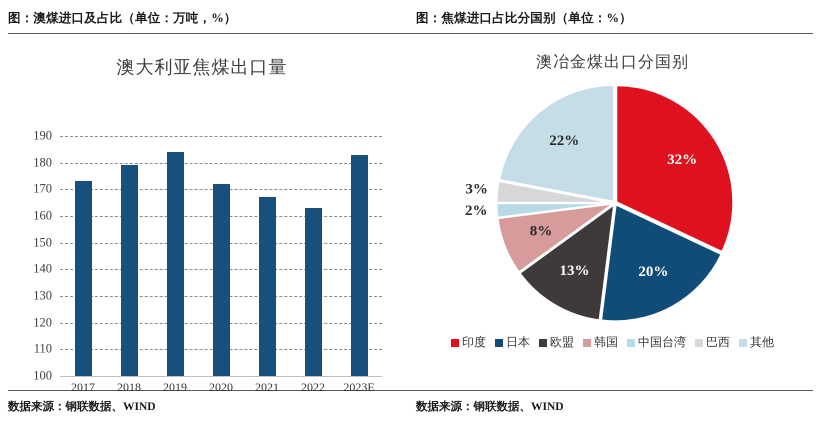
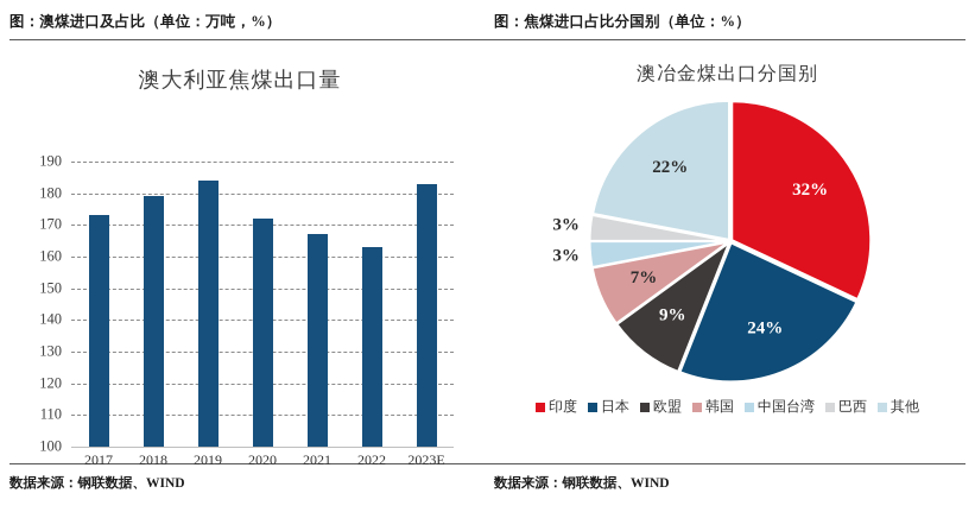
澳冶金煤出口分国别/日本: 20% -> 24%
澳冶金煤出口分国别/欧盟: 13% -> 9%
澳冶金煤出口分国别/韩国: 8% -> 7%
澳冶金煤出口分国别/中国台湾: 2% -> 3%
